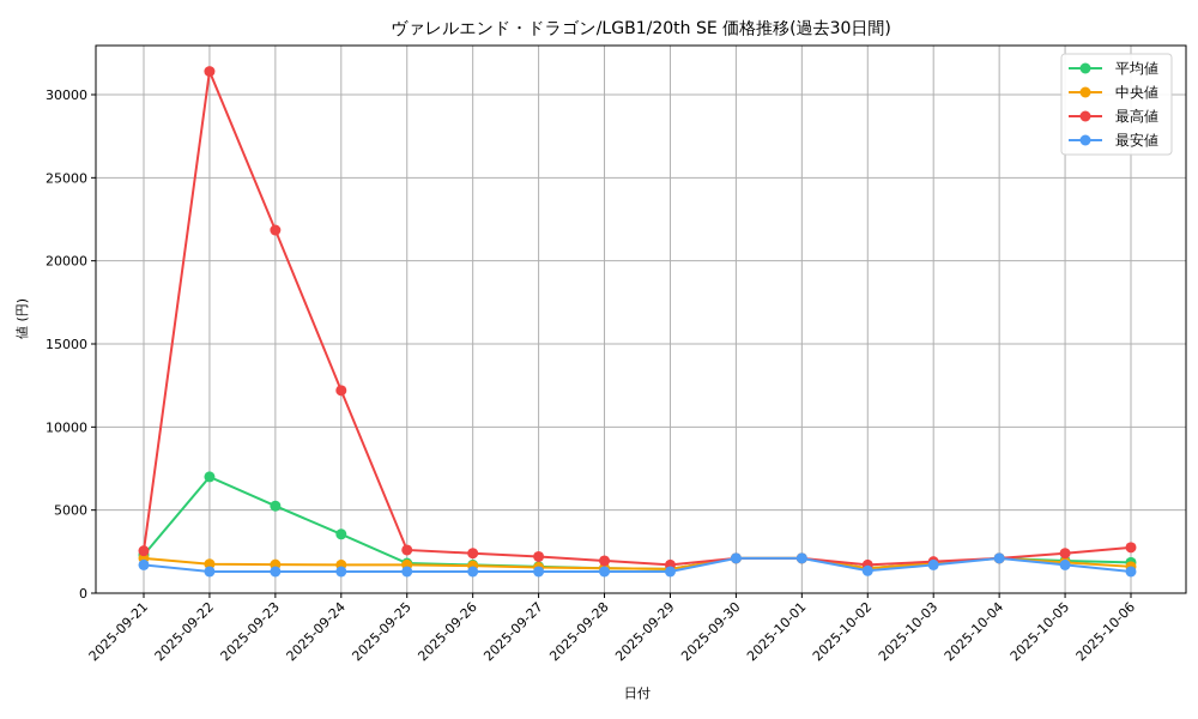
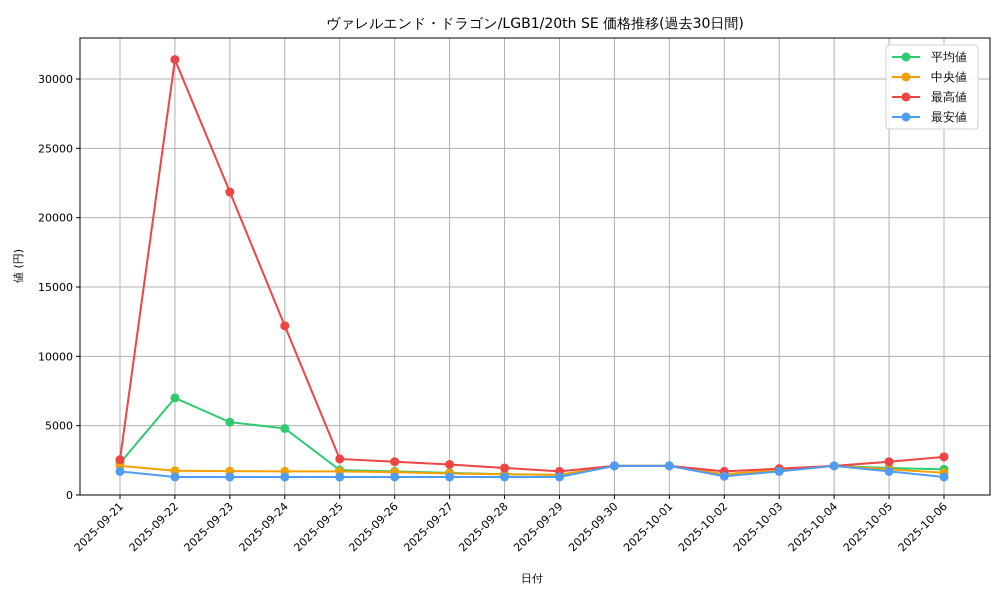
平均値/2025-09-24: 3600 -> 4800
